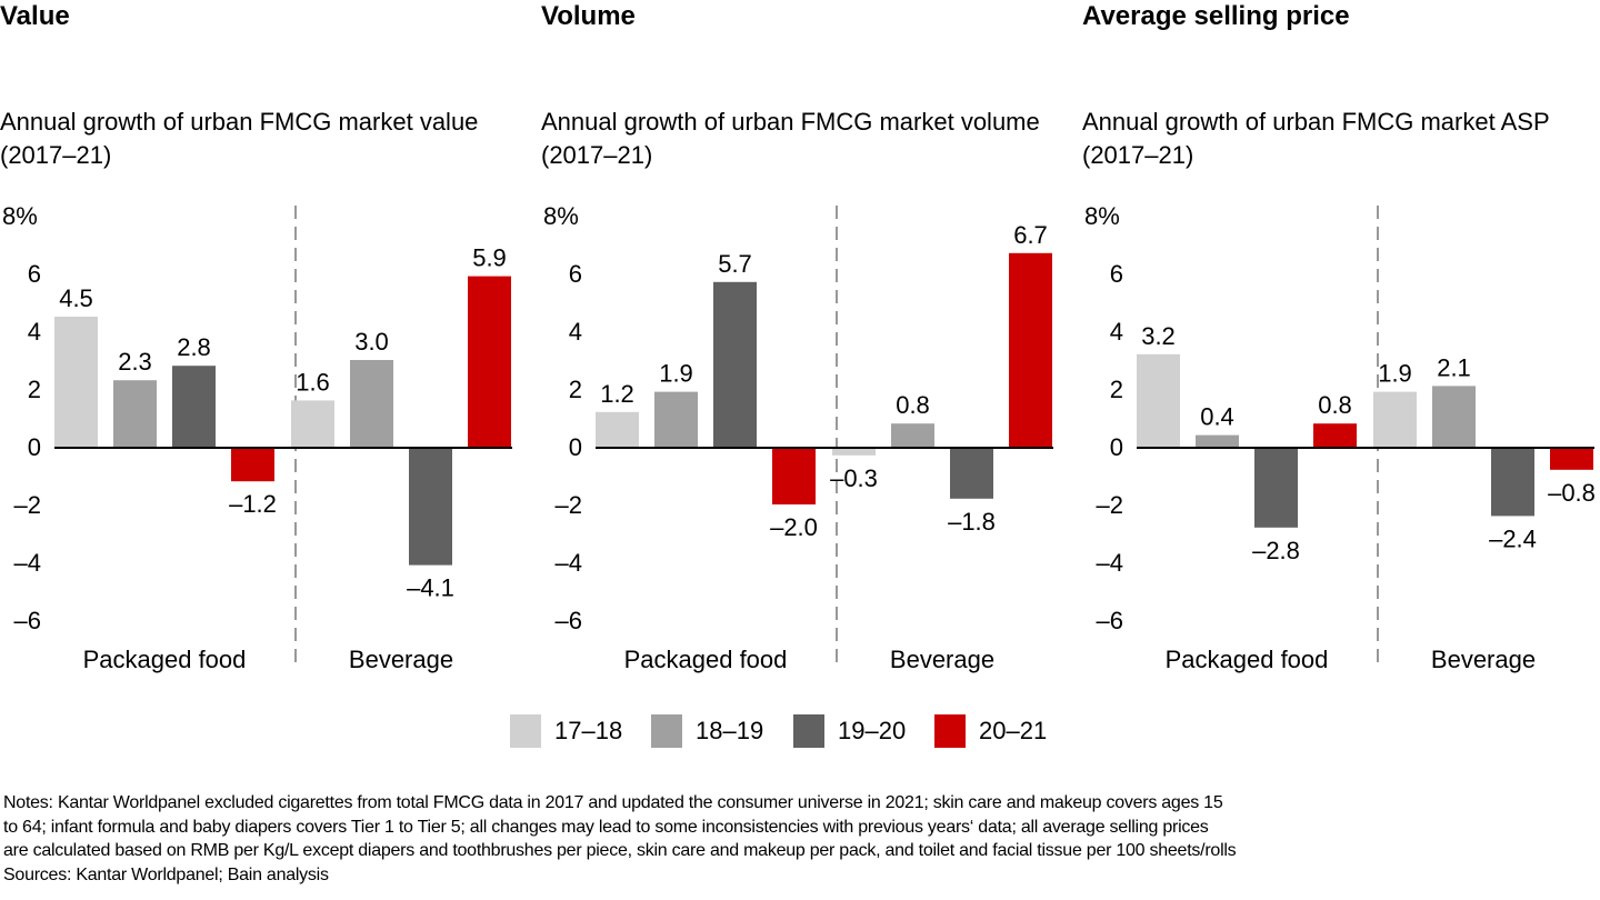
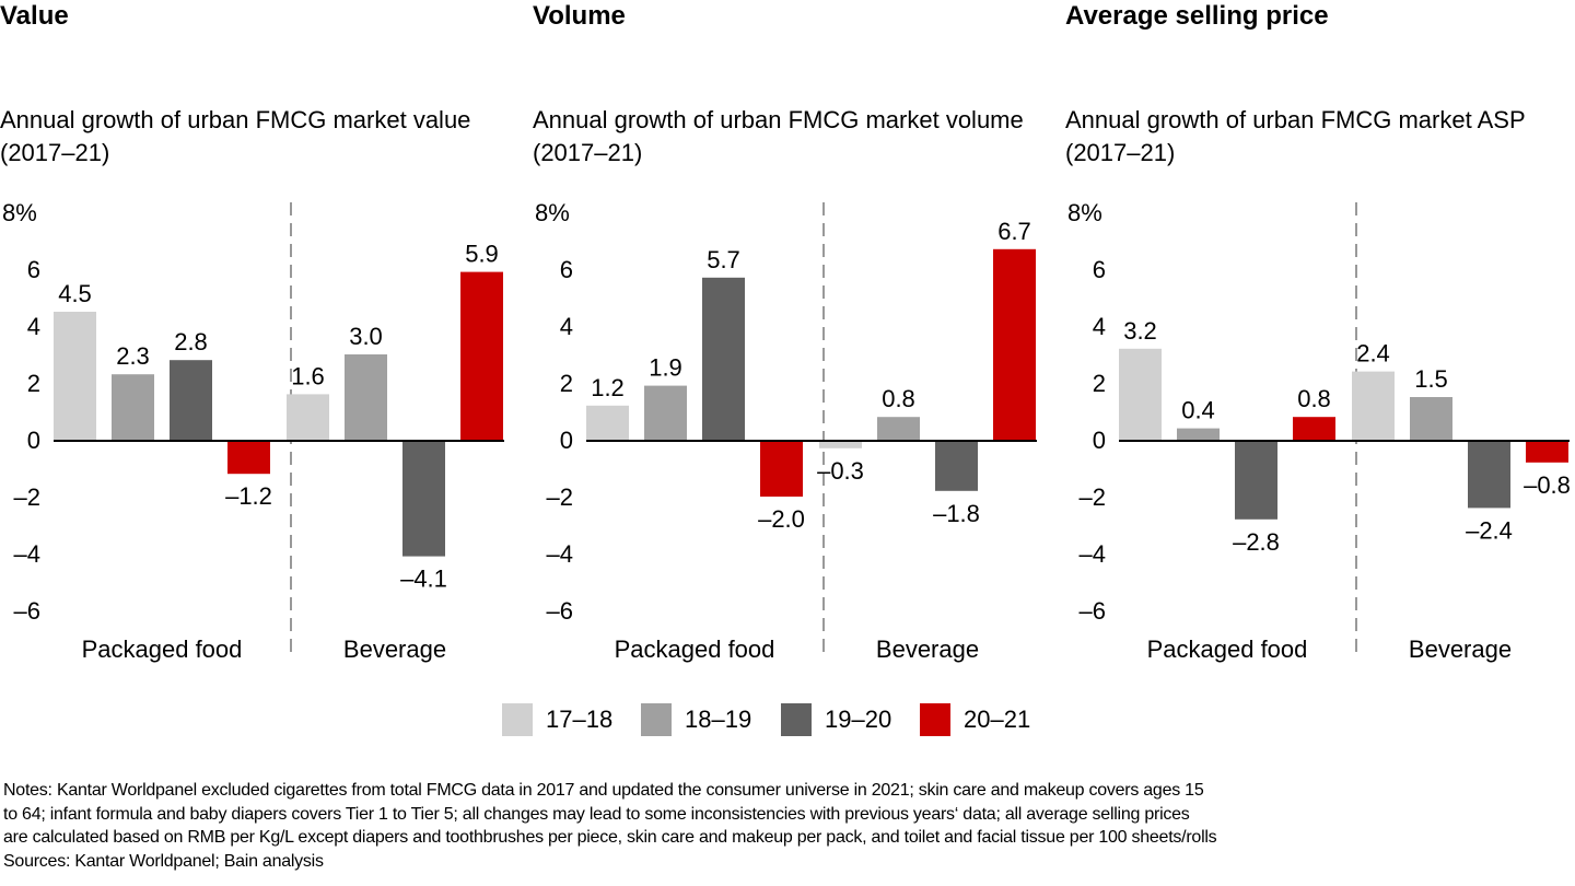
Average selling price/17–18/Beverage: 1.9 -> 2.4
Average selling price/18–19/Beverage: 2.1 -> 1.5
